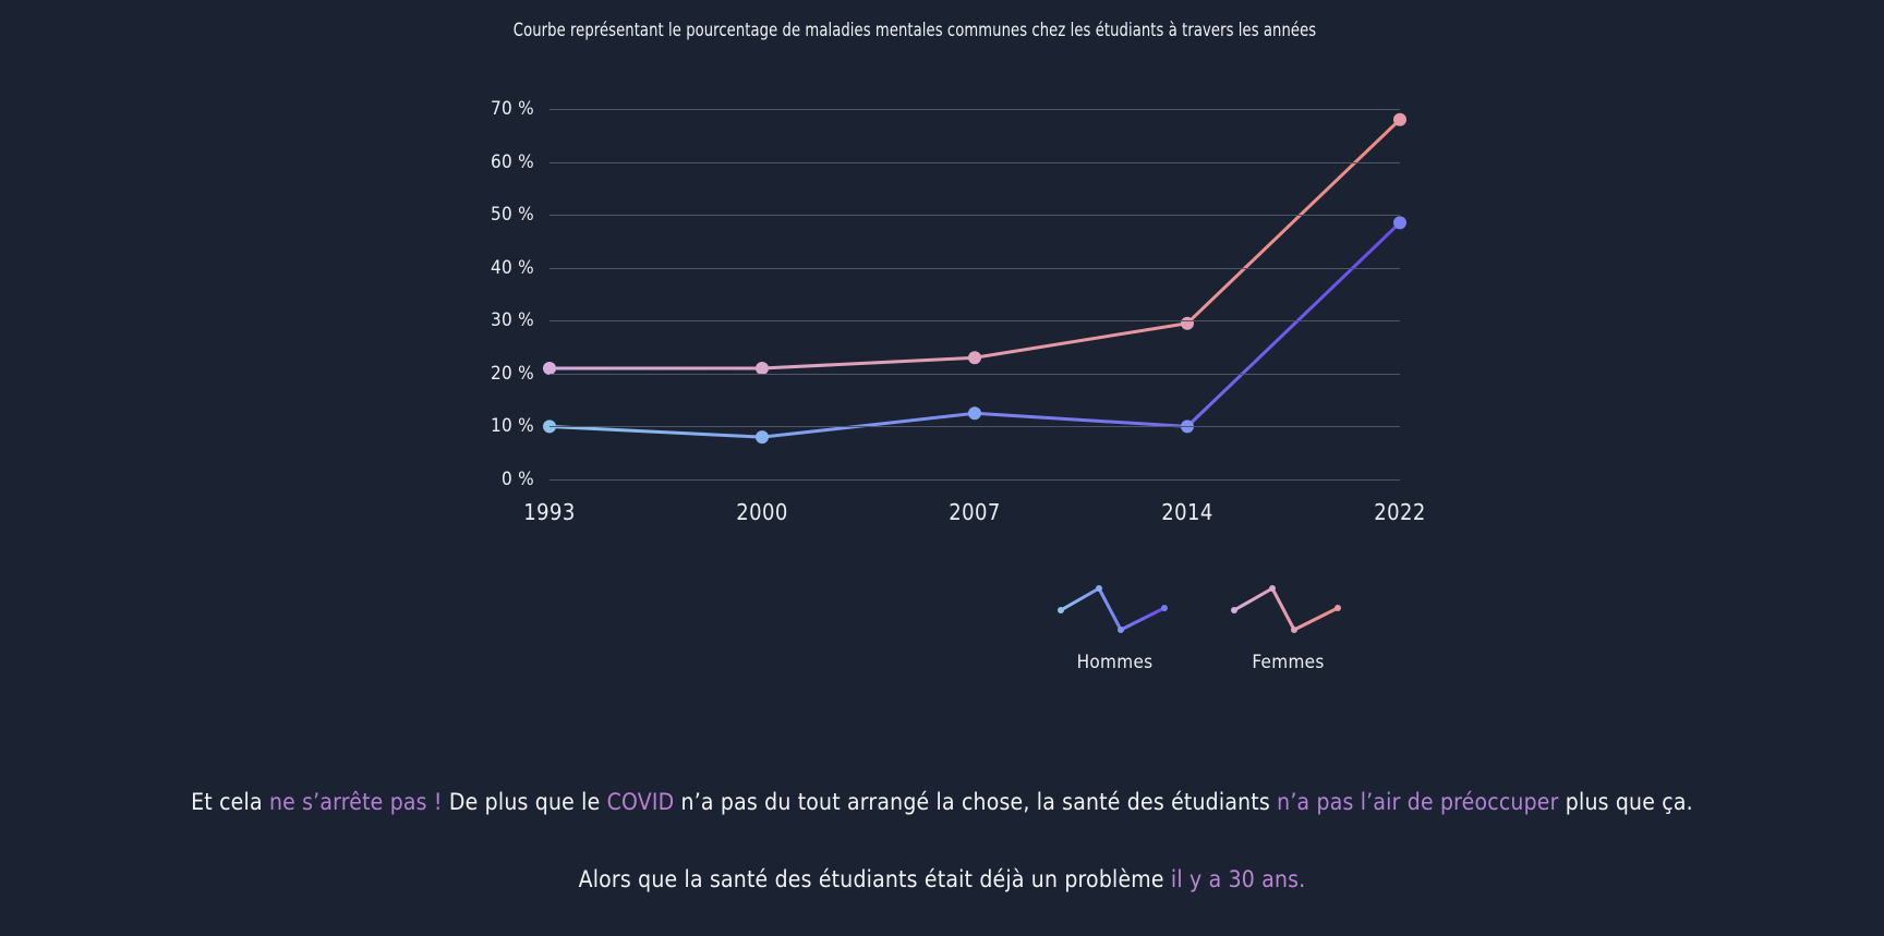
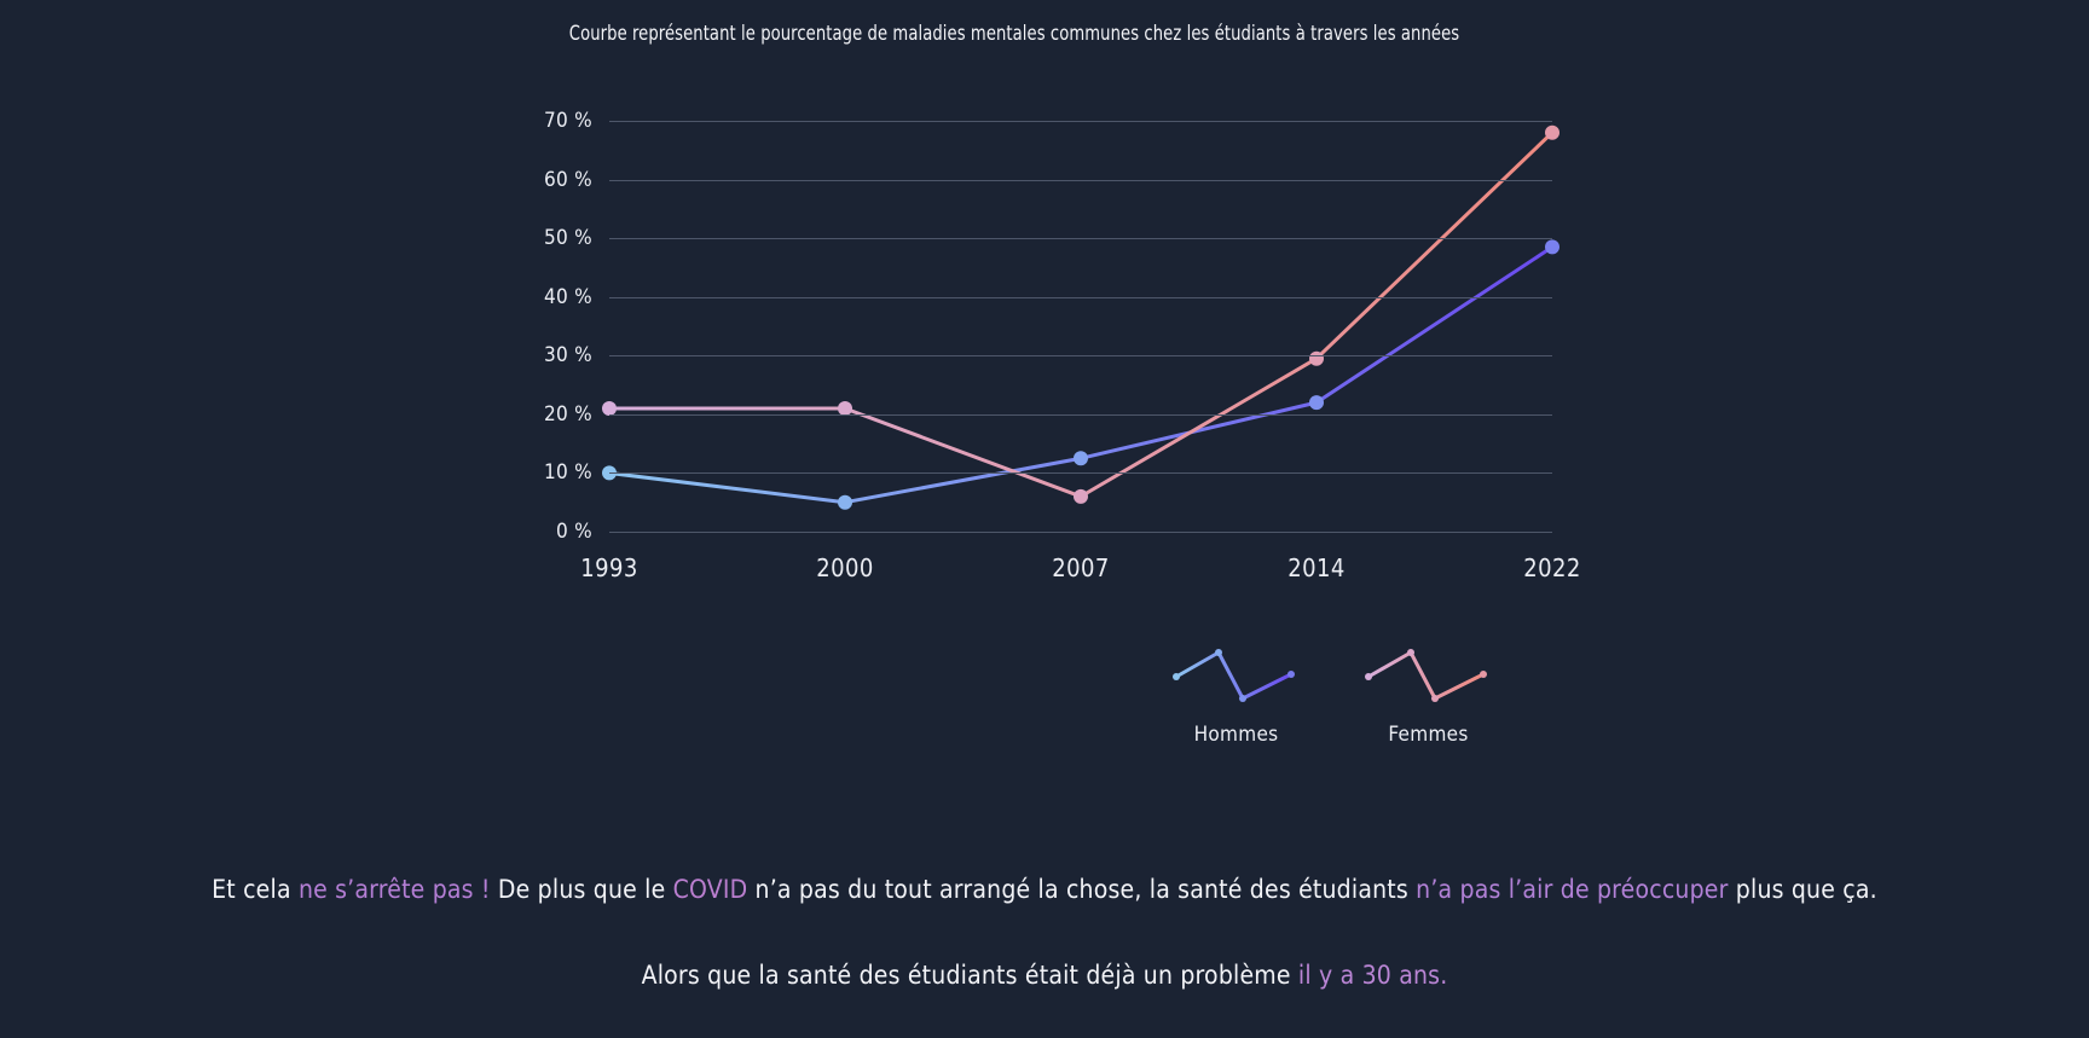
Hommes/2000: 8% -> 5%
Femmes/2007: 23% -> 6%
Hommes/2014: 10% -> 22%
